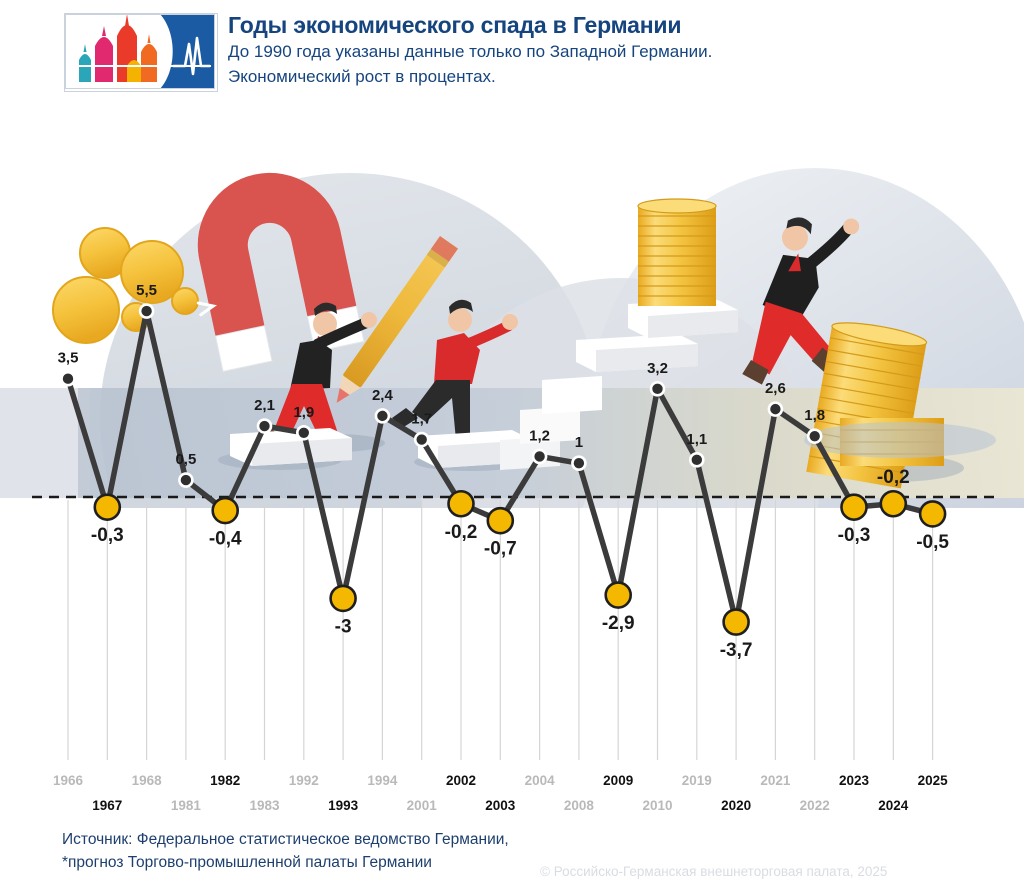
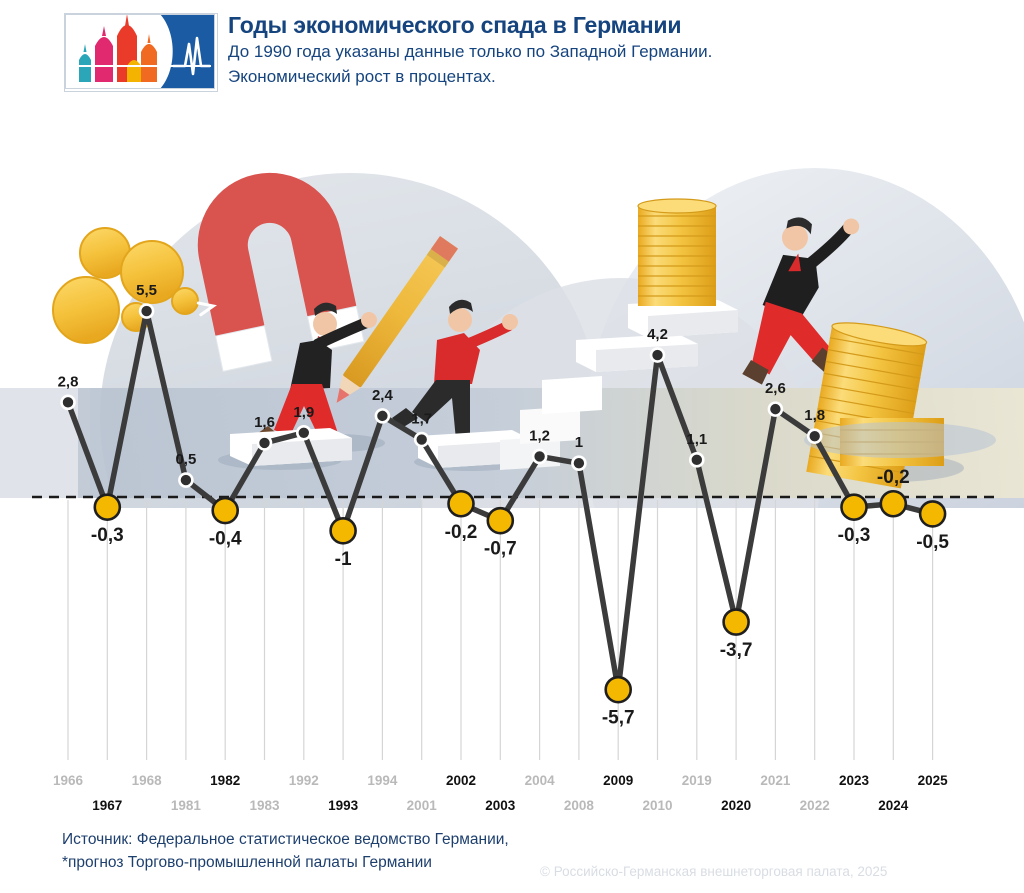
1966: 3,5 -> 2,8
1983: 2,1 -> 1,6
1993: -3 -> -1
2009: -2,9 -> -5,7
2010: 3,2 -> 4,2
